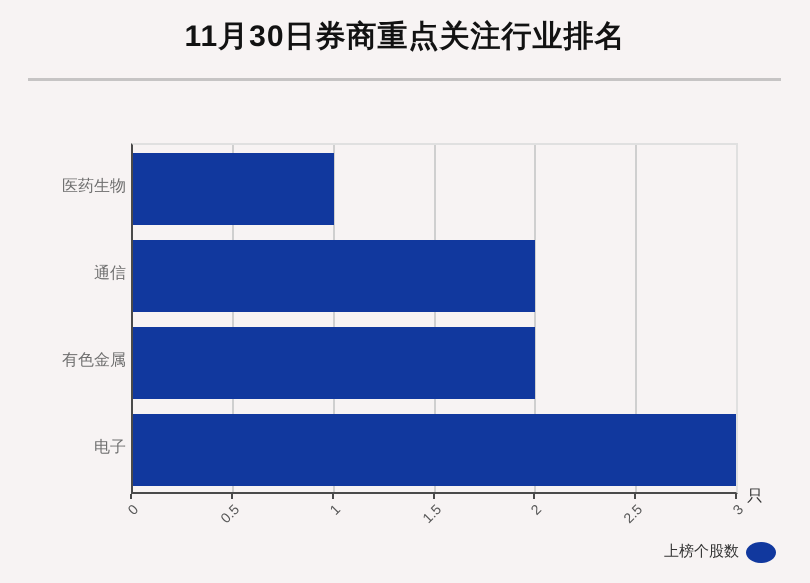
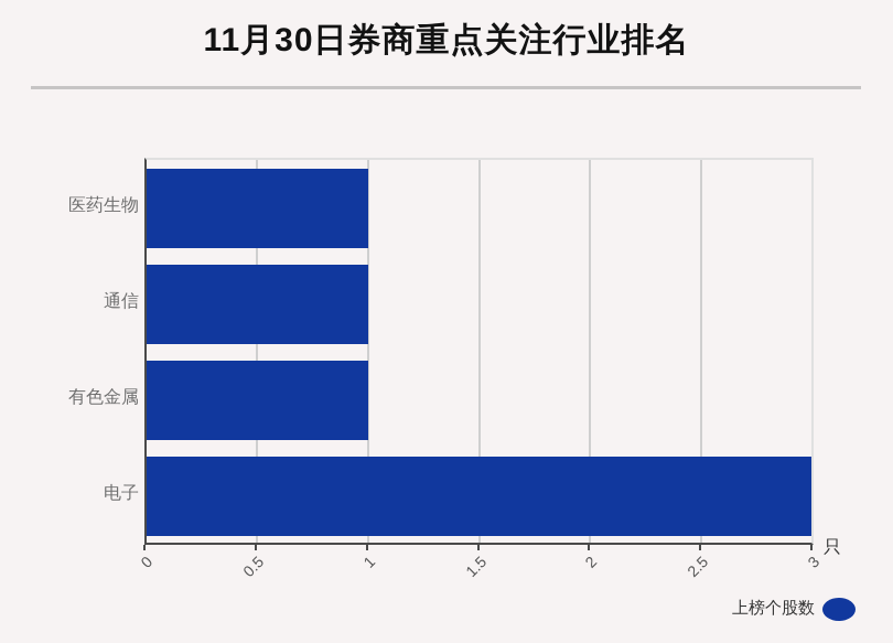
通信: 2 -> 1
有色金属: 2 -> 1
